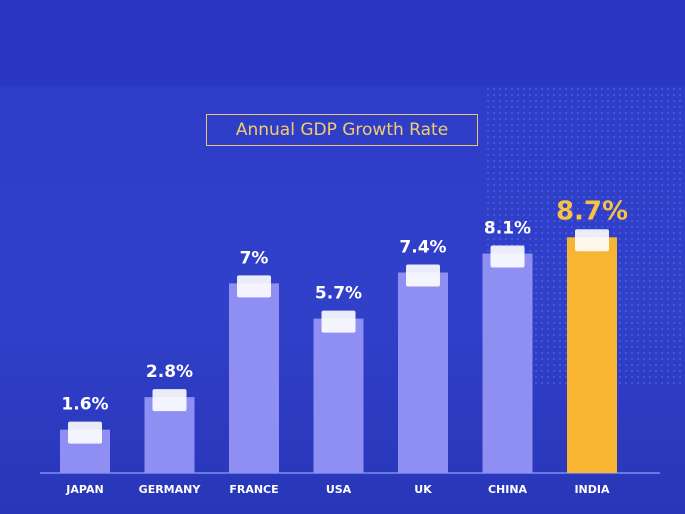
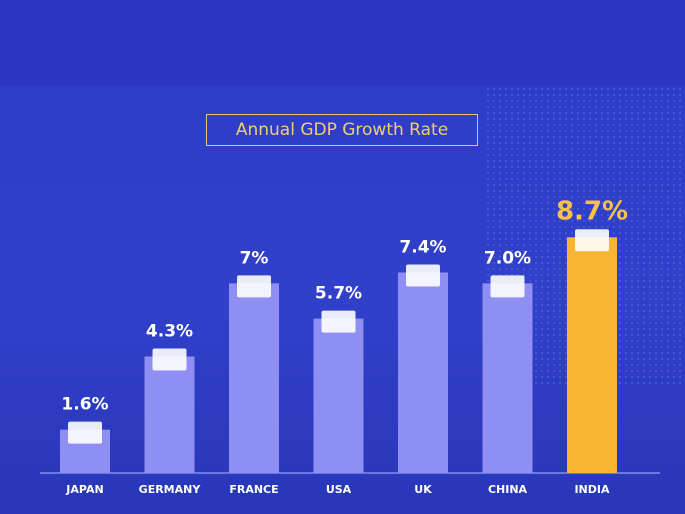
GERMANY: 2.8% -> 4.3%
CHINA: 8.1% -> 7.0%
